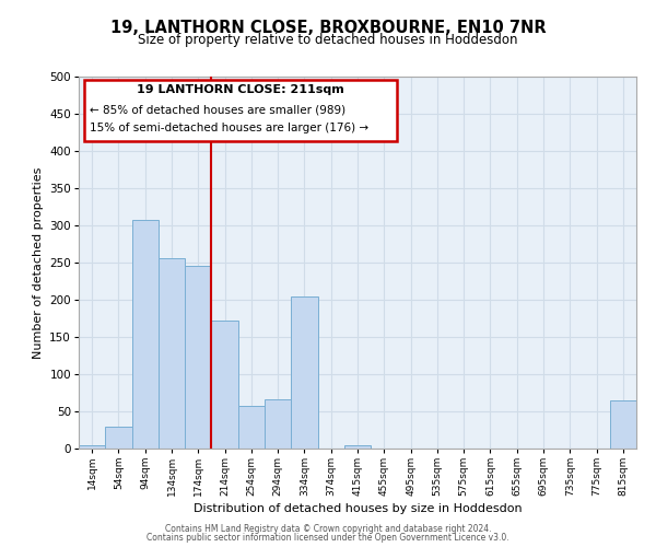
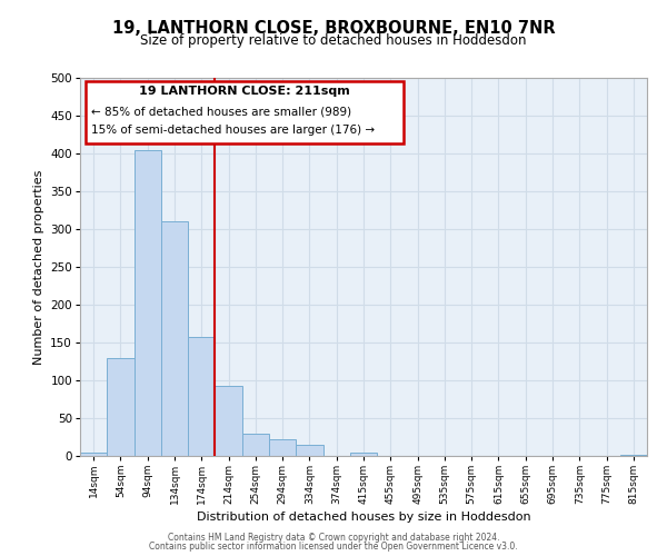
54sqm: 30 -> 130
94sqm: 308 -> 405
134sqm: 256 -> 310
174sqm: 246 -> 157
214sqm: 172 -> 93
254sqm: 58 -> 30
294sqm: 66 -> 22
334sqm: 204 -> 14
815sqm: 64 -> 2
